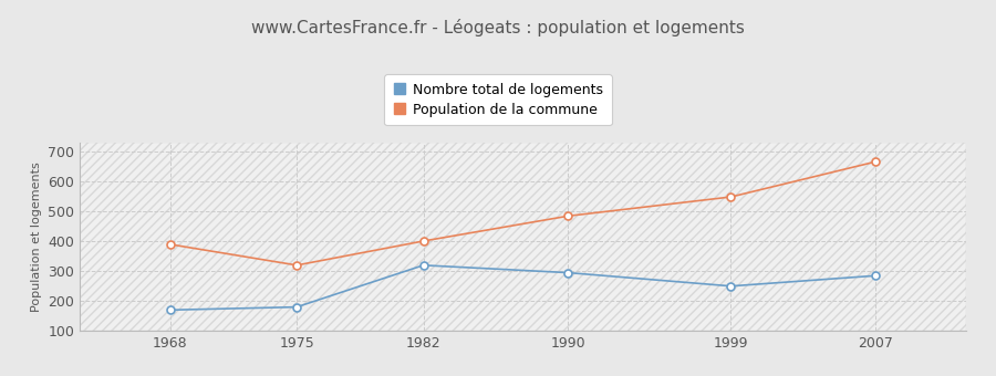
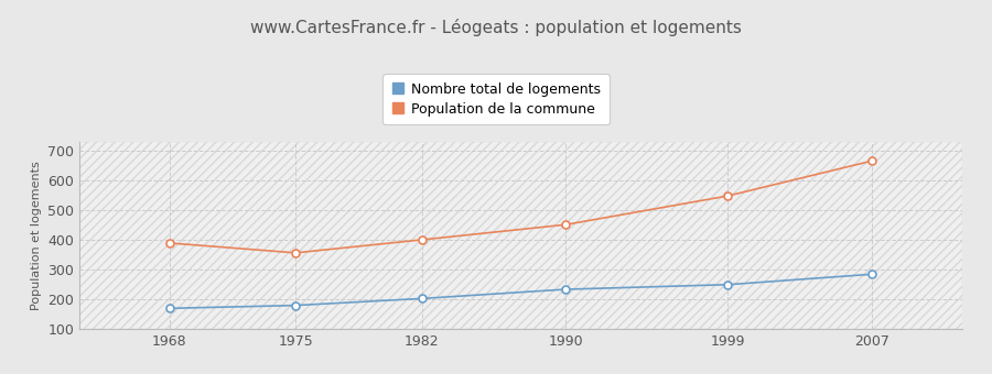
Population de la commune/1975: 320 -> 357
Nombre total de logements/1982: 320 -> 203
Nombre total de logements/1990: 295 -> 234
Population de la commune/1990: 485 -> 452
